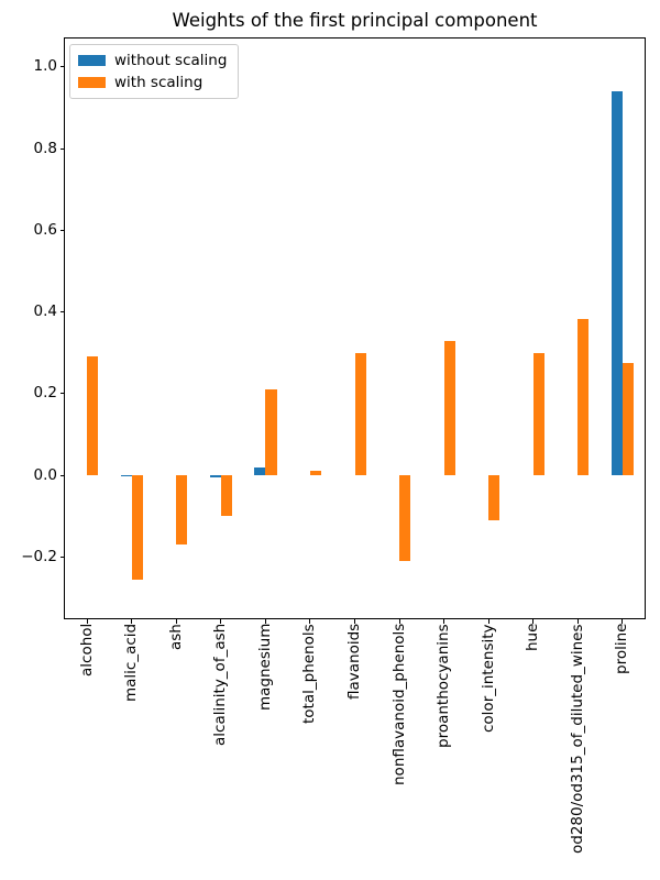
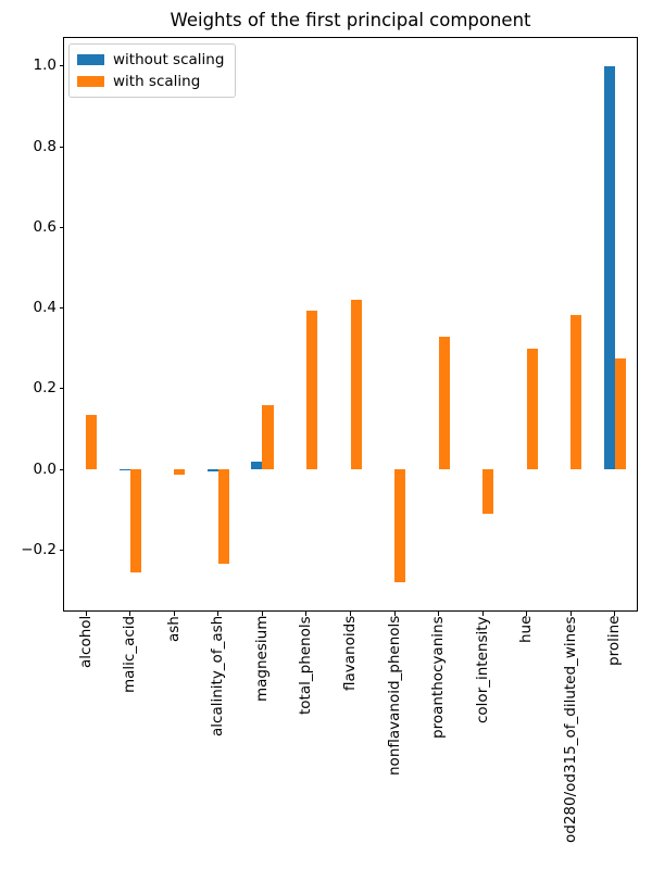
with scaling/alcohol: 0.29 -> 0.14
with scaling/ash: -0.17 -> -0.01
with scaling/alcalinity_of_ash: -0.10 -> -0.23
with scaling/magnesium: 0.21 -> 0.16
with scaling/total_phenols: 0.01 -> 0.40
with scaling/flavanoids: 0.30 -> 0.42
with scaling/nonflavanoid_phenols: -0.21 -> -0.28
without scaling/proline: 0.94 -> 1.00
